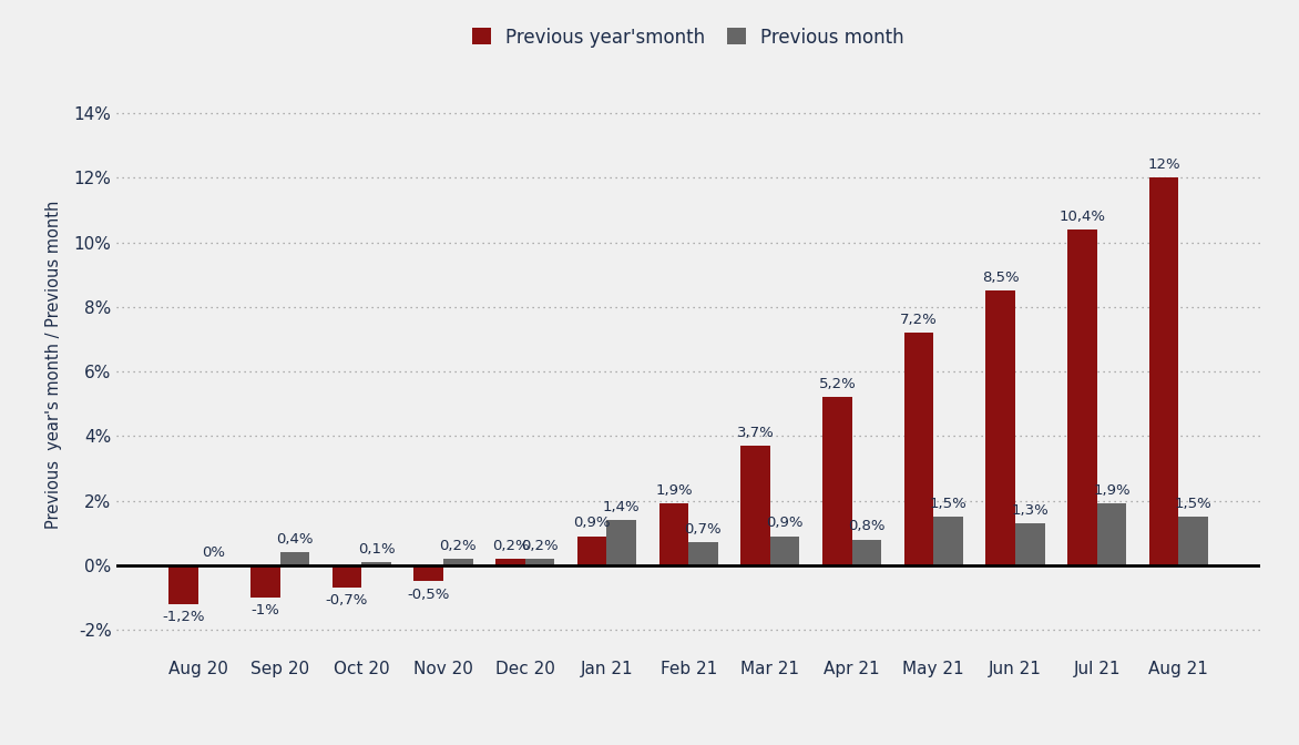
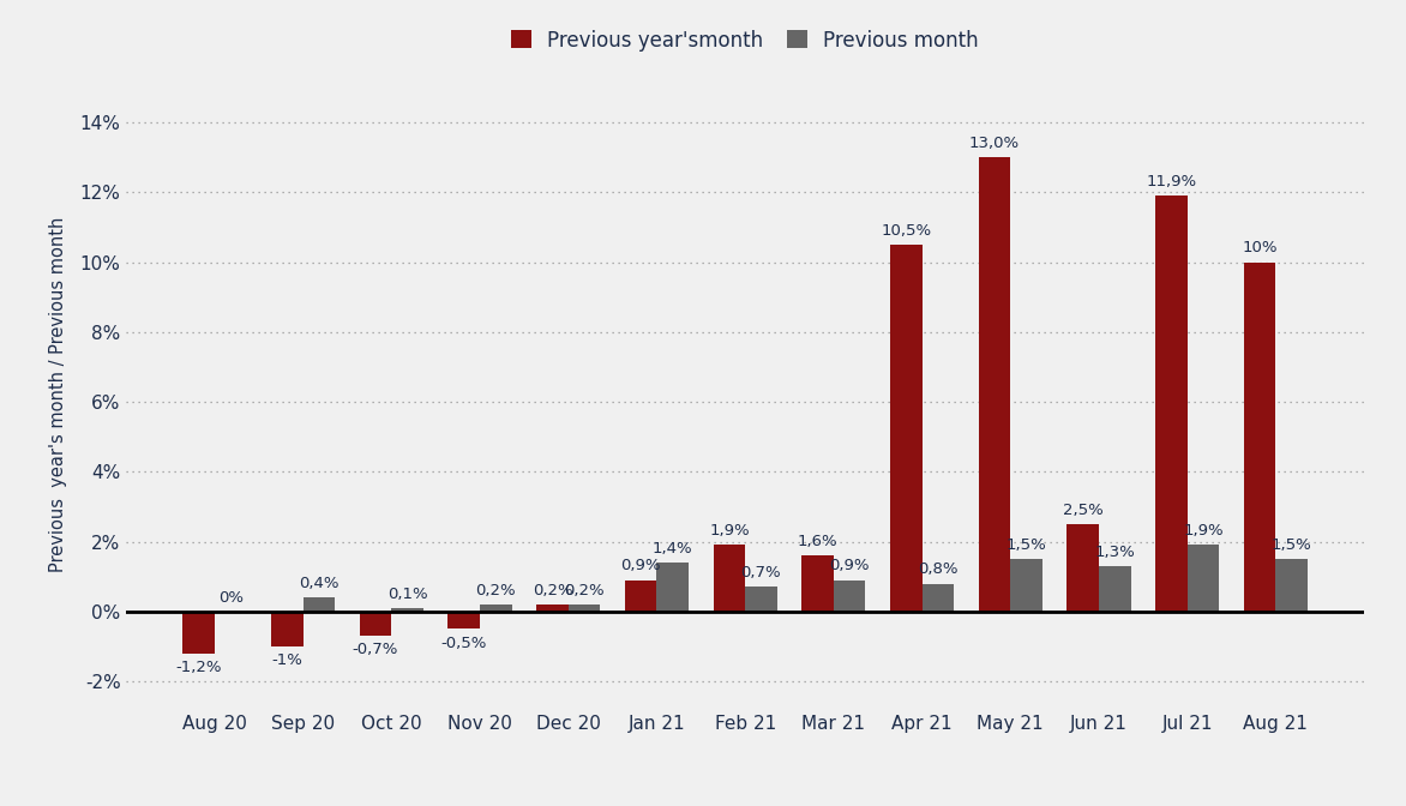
Previous year'smonth/Mar 21: 3,7% -> 1,6%
Previous year'smonth/Apr 21: 5,2% -> 10,5%
Previous year'smonth/May 21: 7,2% -> 13,0%
Previous year'smonth/Jun 21: 8,5% -> 2,5%
Previous year'smonth/Jul 21: 10,4% -> 11,9%
Previous year'smonth/Aug 21: 12% -> 10%
